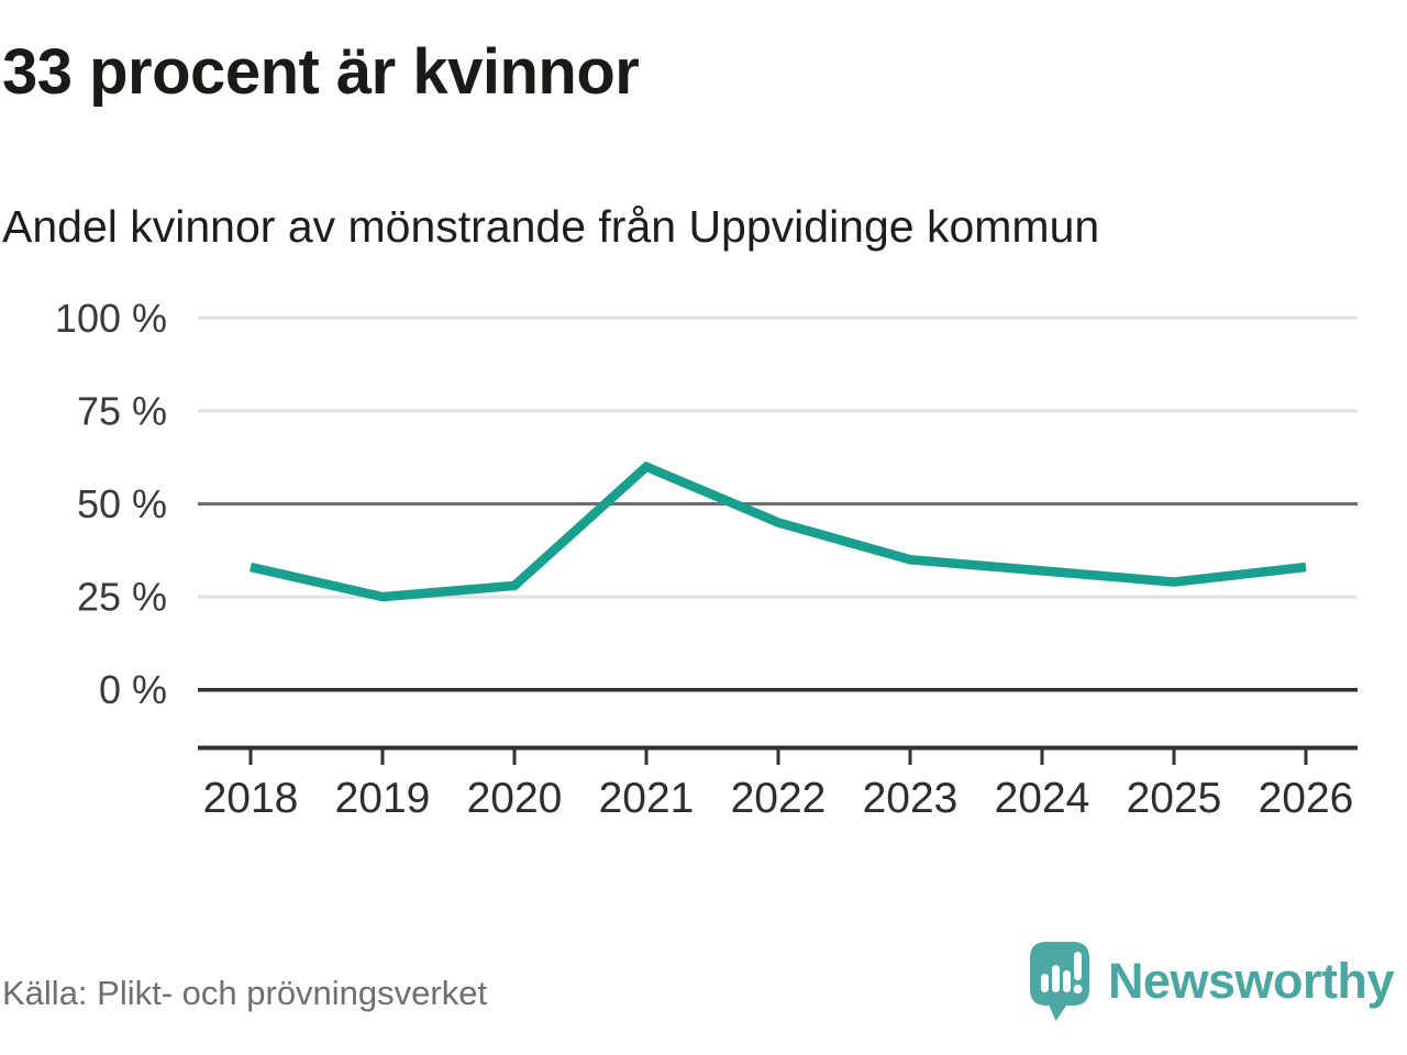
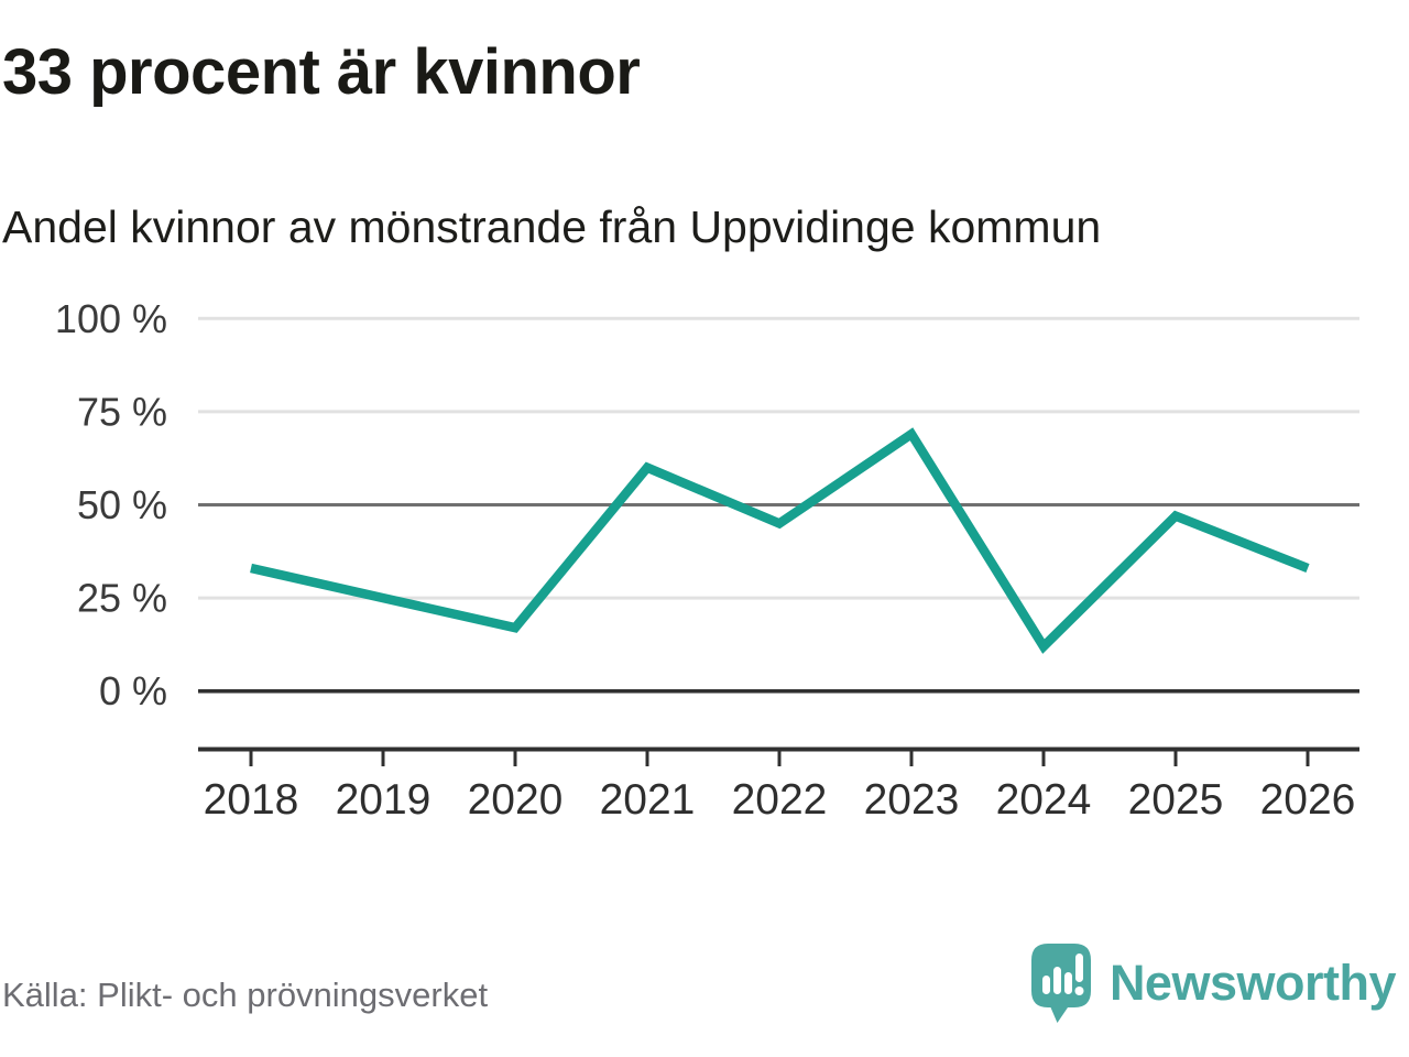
2020: 28% -> 17%
2023: 35% -> 69%
2024: 32% -> 12%
2025: 29% -> 47%
